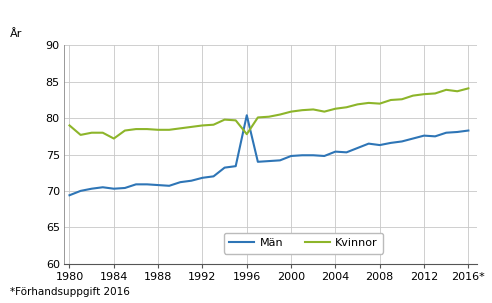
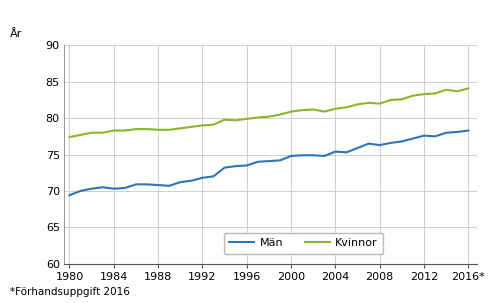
Kvinnor/1980: 79.0 -> 77.4
Kvinnor/1984: 77.2 -> 78.3
Män/1996: 80.4 -> 73.5
Kvinnor/1996: 77.8 -> 79.9
